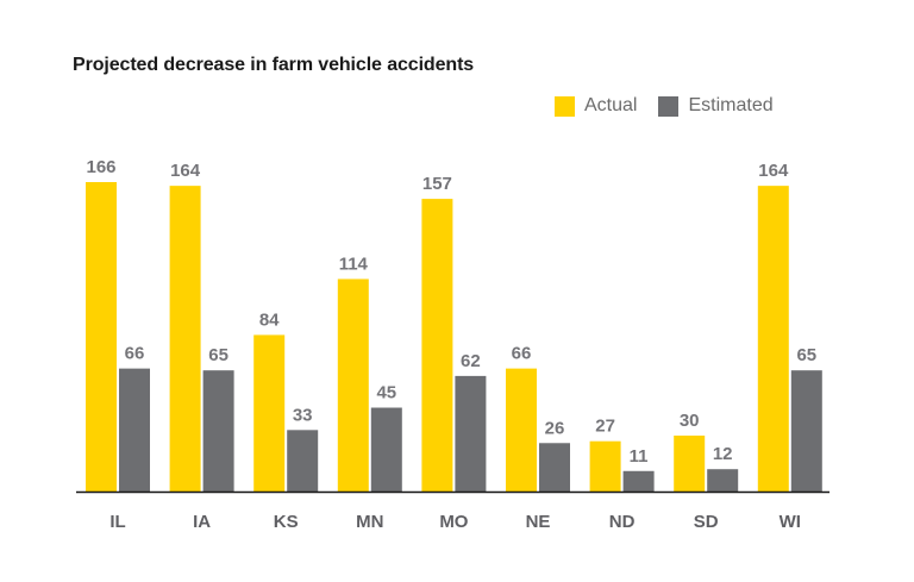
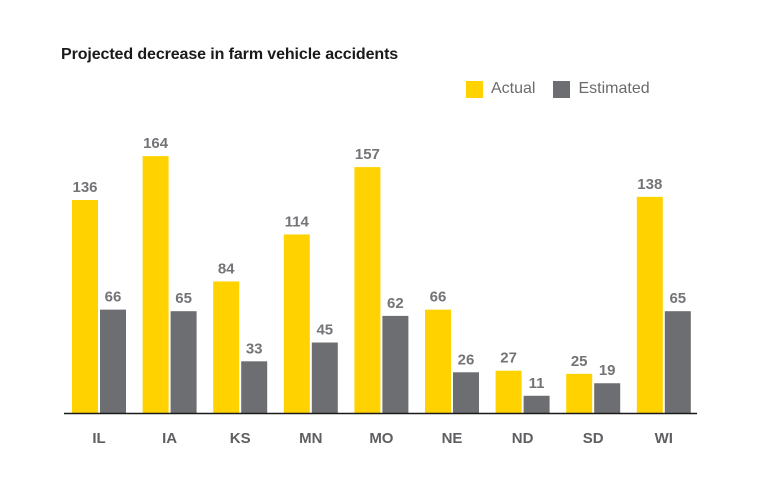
Actual/IL: 166 -> 136
Actual/SD: 30 -> 25
Estimated/SD: 12 -> 19
Actual/WI: 164 -> 138
